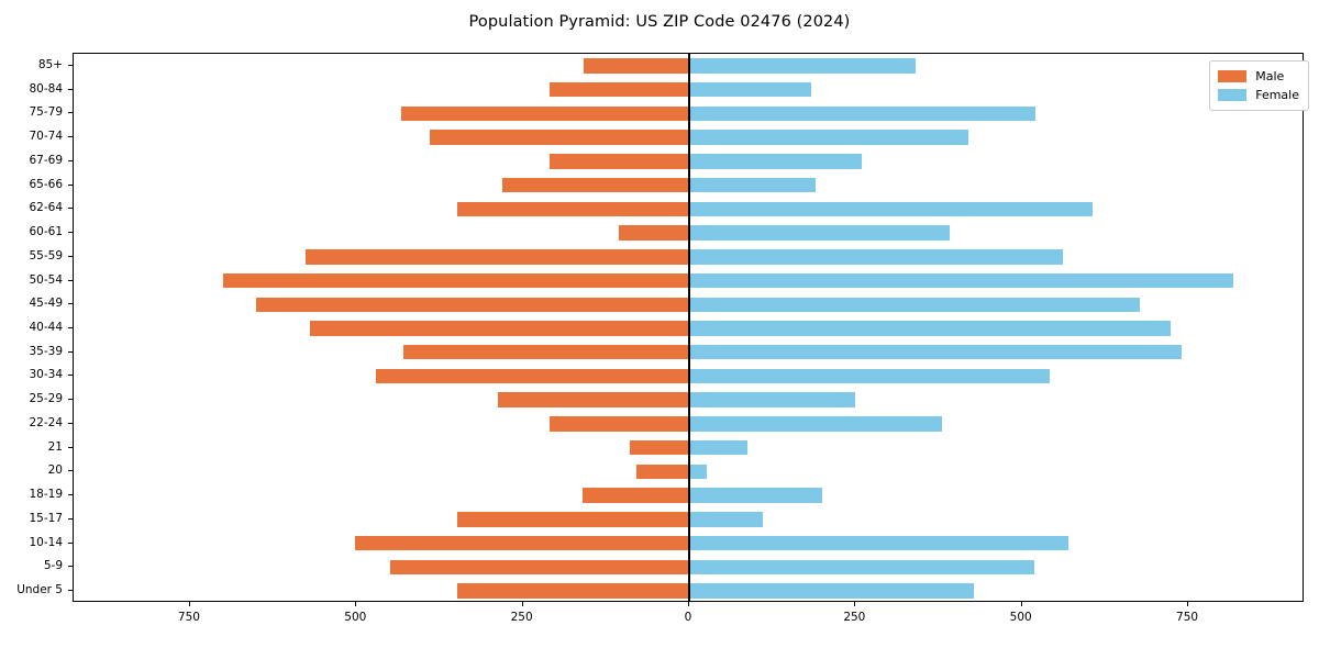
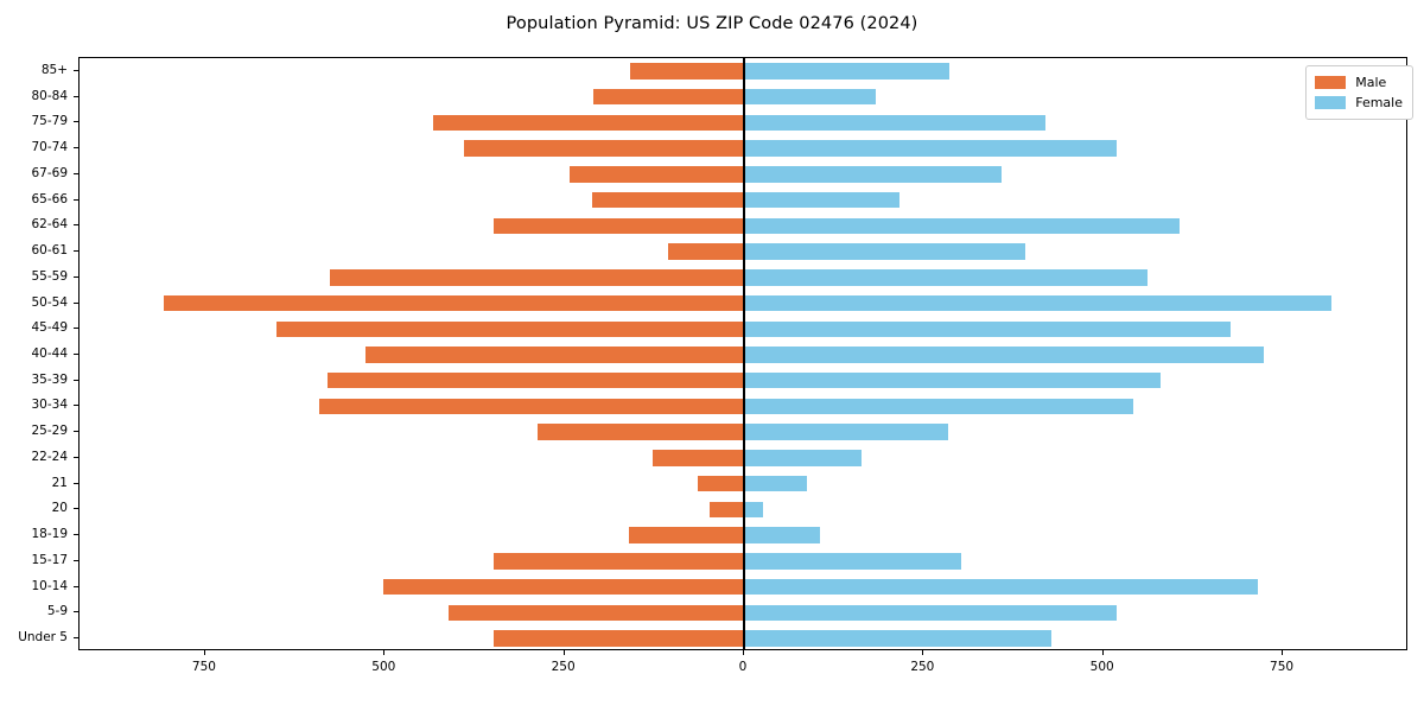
Female/85+: 340 -> 280
Female/75-79: 520 -> 420
Female/70-74: 420 -> 520
Male/67-69: 210 -> 240
Female/67-69: 260 -> 360
Male/65-66: 280 -> 210
Female/65-66: 190 -> 220
Male/50-54: 700 -> 810
Male/40-44: 570 -> 530
Male/35-39: 430 -> 580
Female/35-39: 740 -> 580
Male/30-34: 470 -> 590
Female/25-29: 250 -> 280
Male/22-24: 210 -> 130
Female/22-24: 380 -> 160
Male/21: 90 -> 60
Male/20: 80 -> 50
Female/18-19: 200 -> 100
Female/15-17: 110 -> 300
Female/10-14: 570 -> 720
Male/5-9: 450 -> 410
